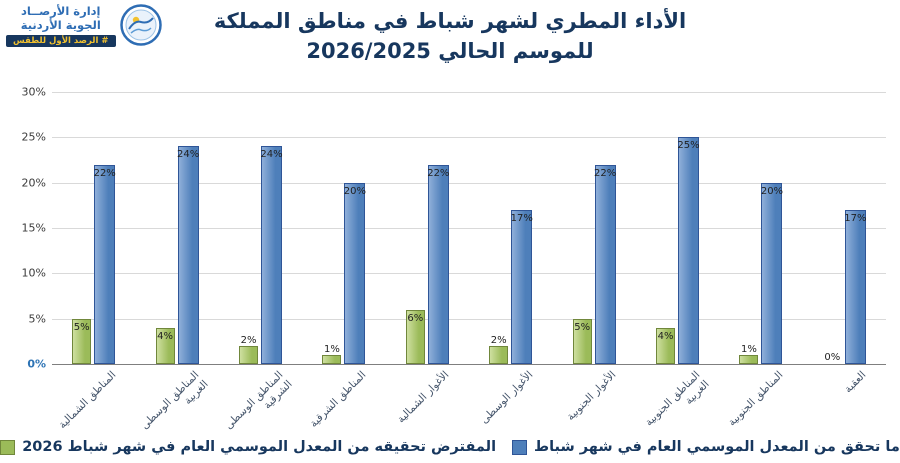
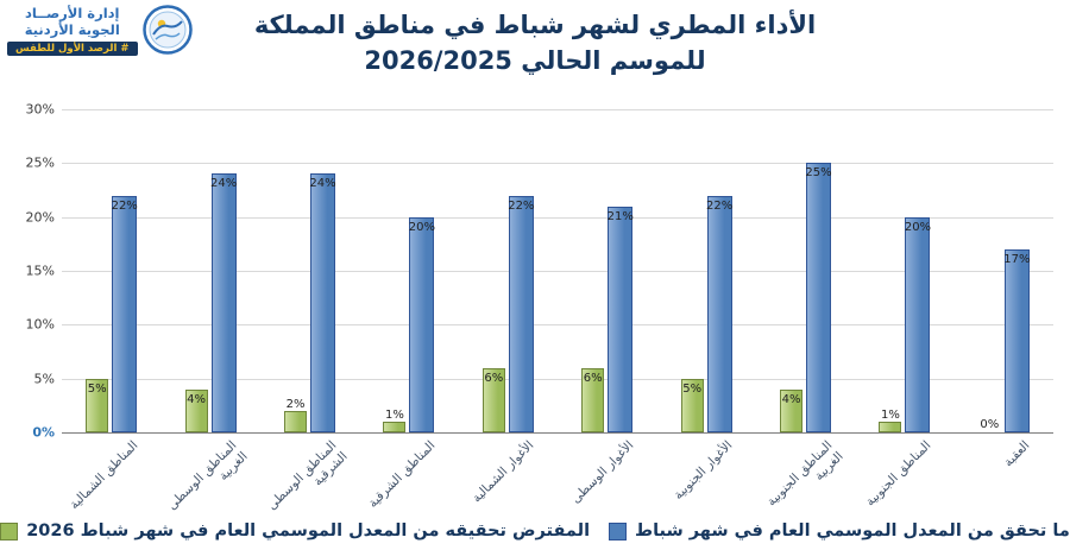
المفترض تحقيقه من المعدل الموسمي العام في شهر شباط 2026/الأغوار الوسطى: 2% -> 6%
ما تحقق من المعدل الموسمي العام في شهر شباط/الأغوار الوسطى: 17% -> 21%
